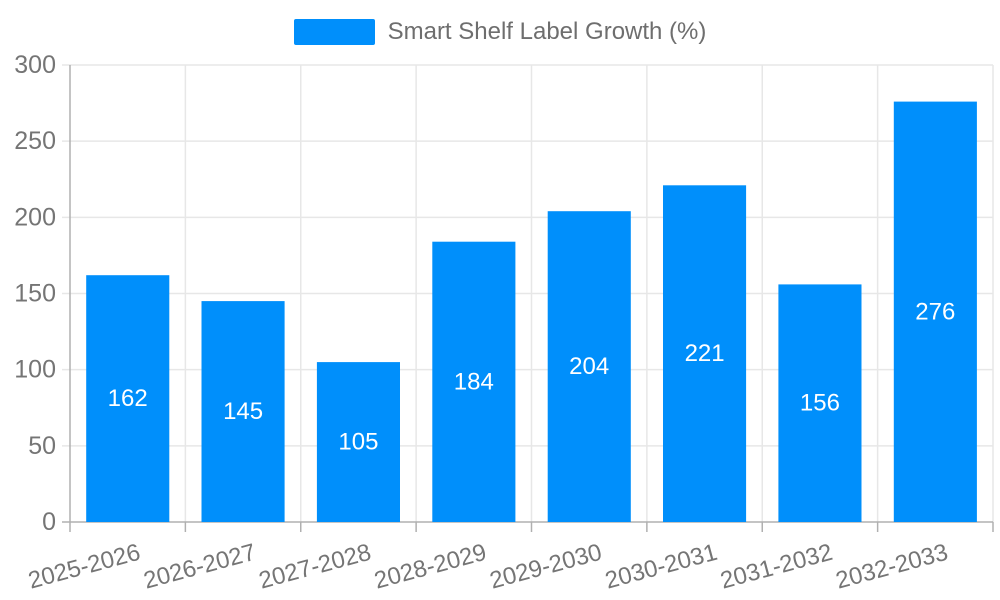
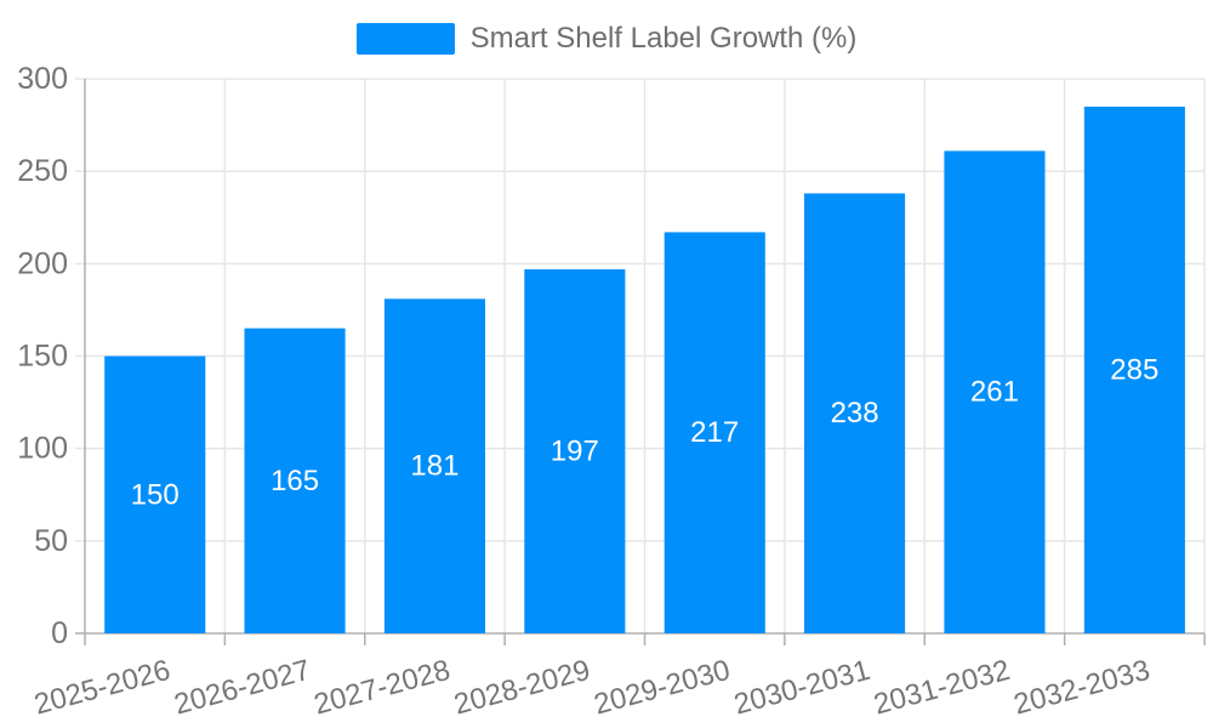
2025-2026: 162 -> 150
2026-2027: 145 -> 165
2027-2028: 105 -> 181
2028-2029: 184 -> 197
2029-2030: 204 -> 217
2030-2031: 221 -> 238
2031-2032: 156 -> 261
2032-2033: 276 -> 285
